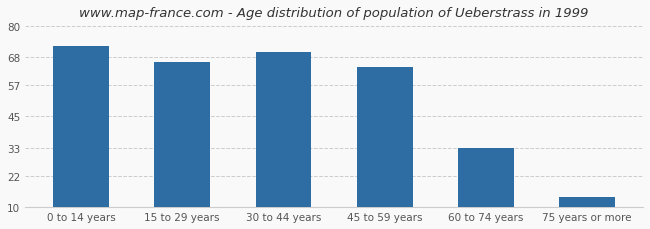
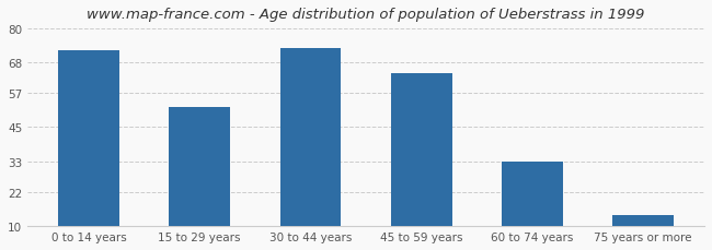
15 to 29 years: 66 -> 52
30 to 44 years: 70 -> 73
